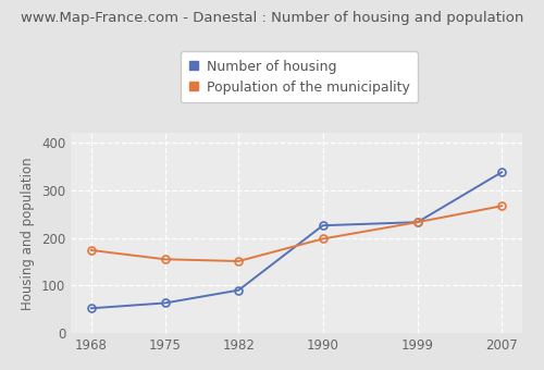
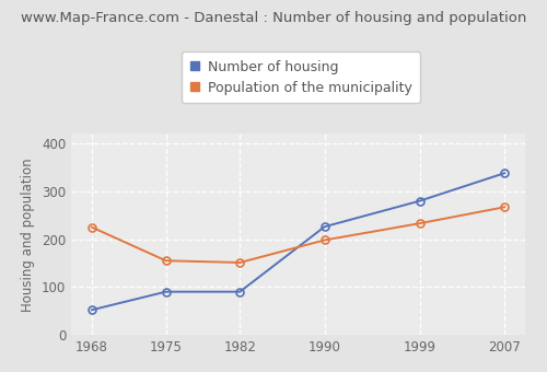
Population of the municipality/1968: 174 -> 225
Number of housing/1975: 63 -> 90
Number of housing/1999: 233 -> 280
